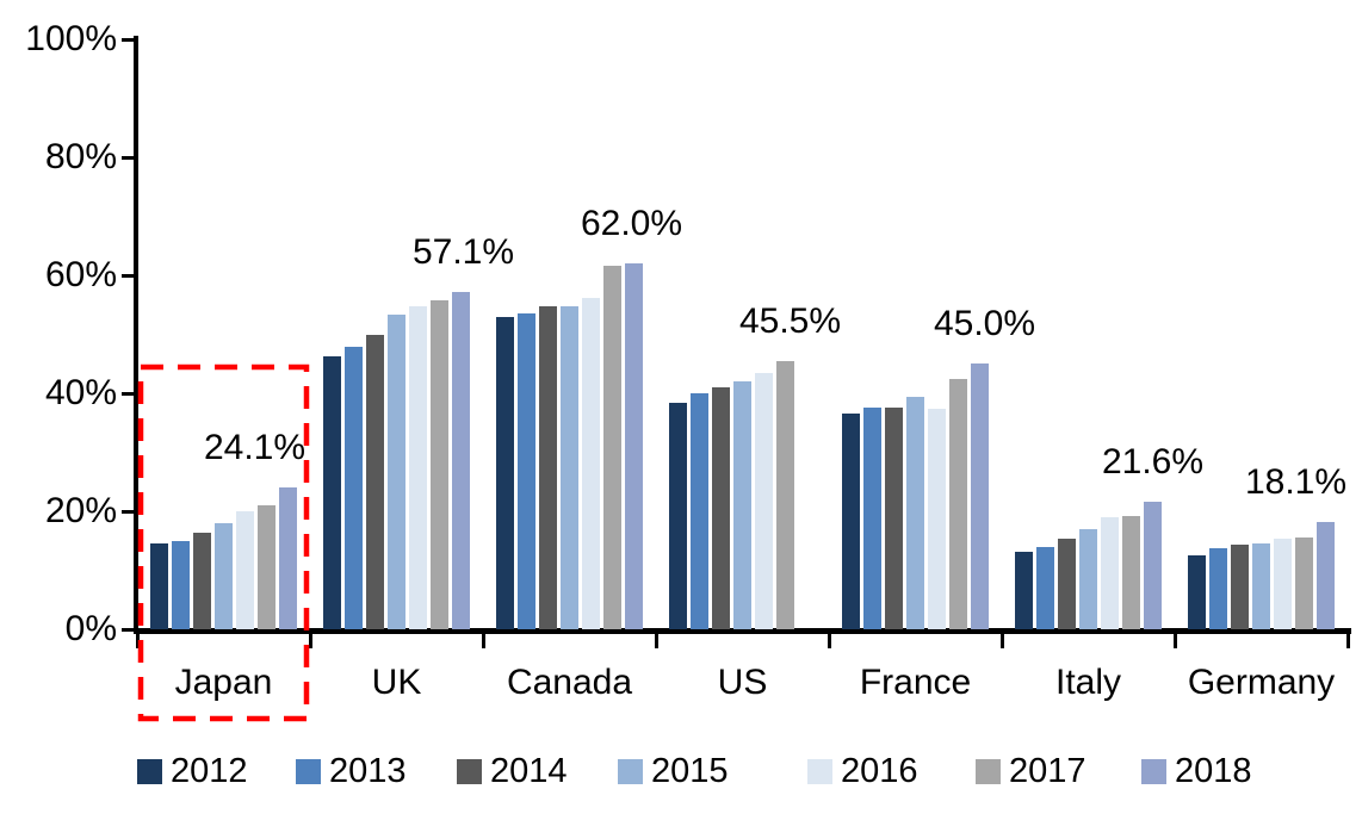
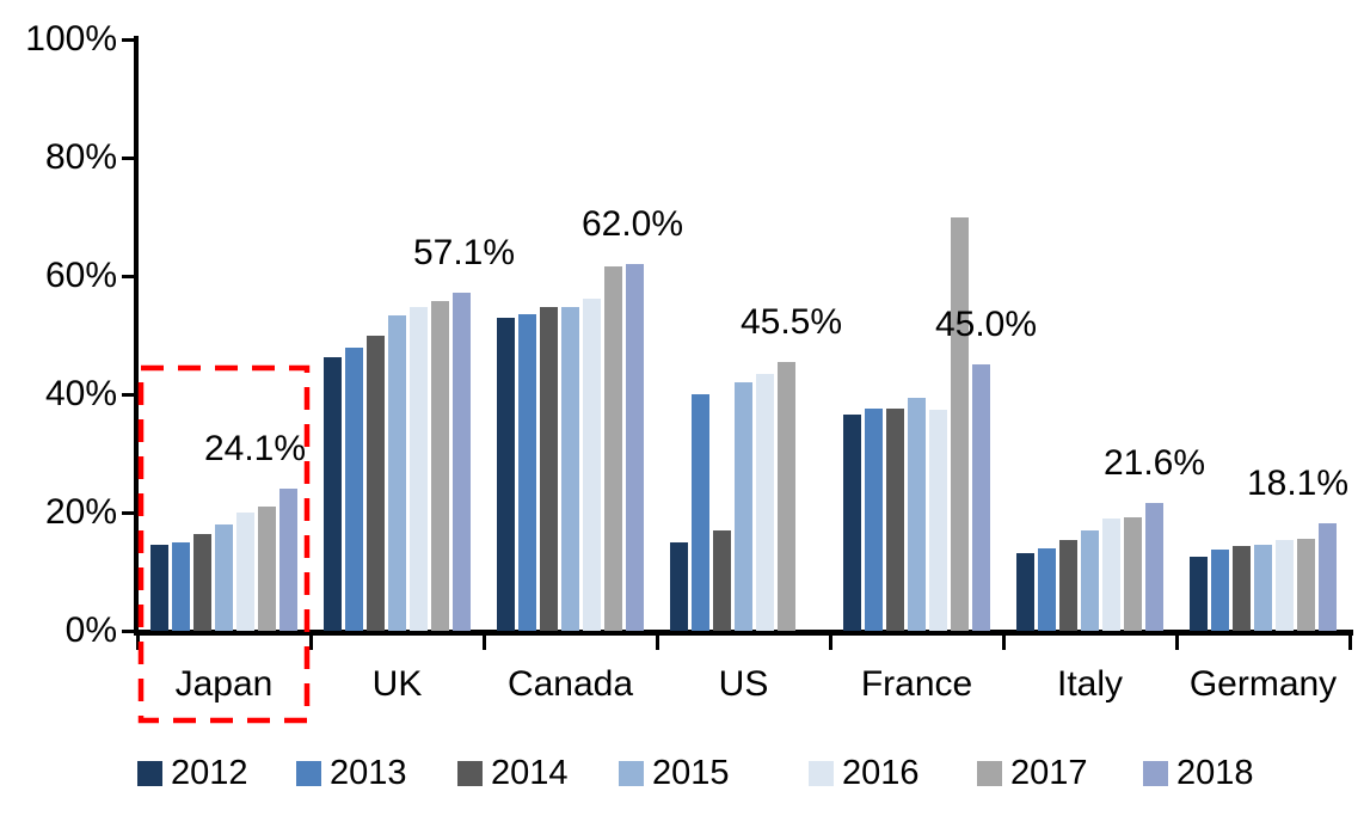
2012/US: 38% -> 15%
2014/US: 41% -> 17%
2017/France: 42% -> 70%
